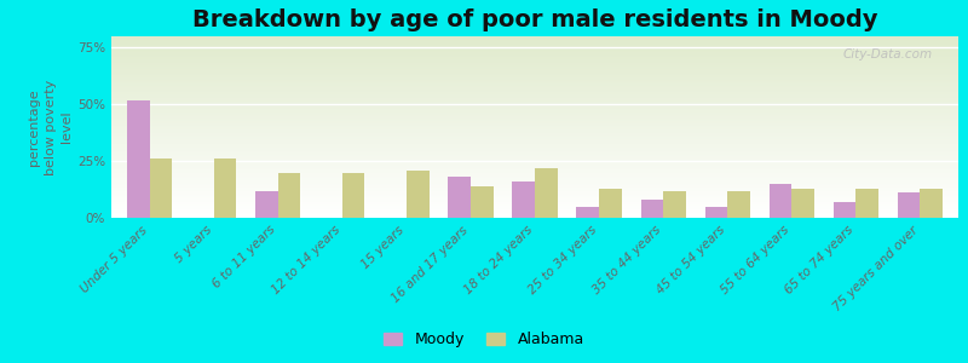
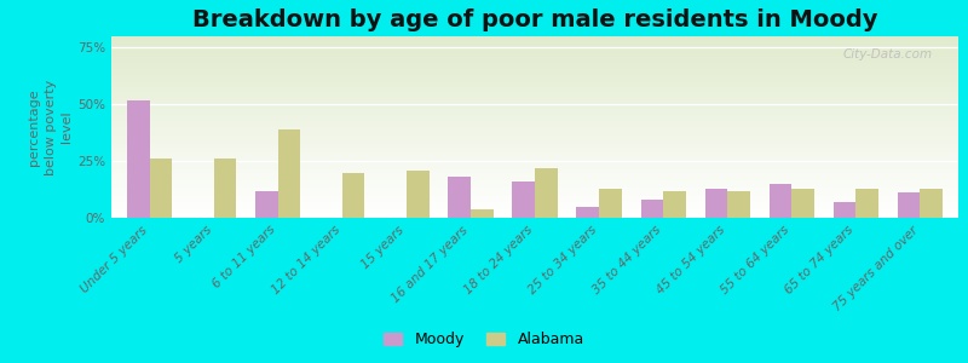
Alabama/6 to 11 years: 20% -> 39%
Alabama/16 and 17 years: 14% -> 4%
Moody/45 to 54 years: 5% -> 13%
